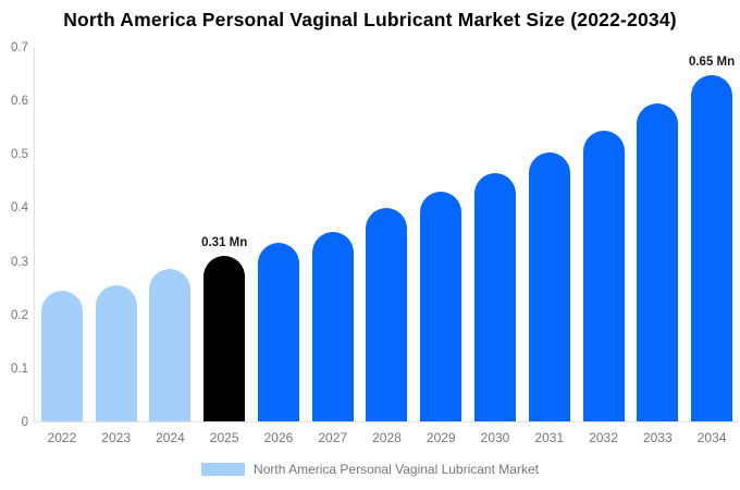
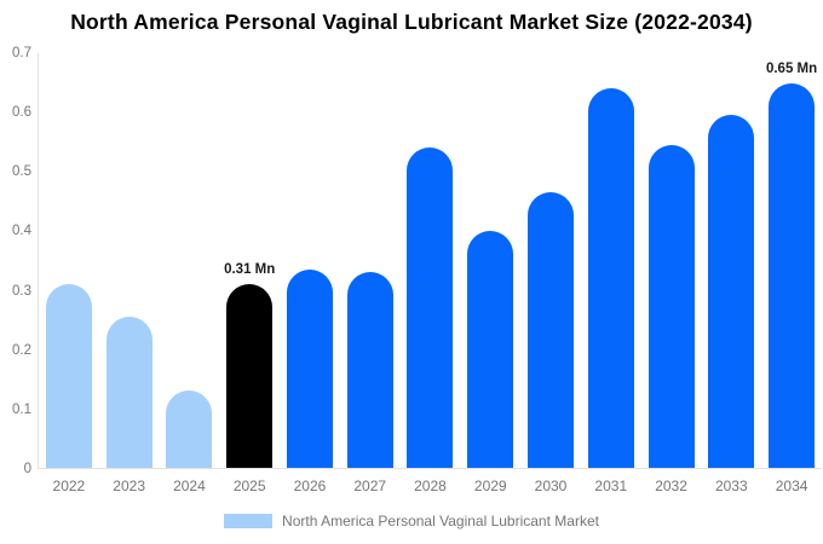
2022: 0.24 -> 0.31
2024: 0.28 -> 0.13
2027: 0.35 -> 0.33
2028: 0.40 -> 0.54
2029: 0.43 -> 0.40
2031: 0.51 -> 0.64
